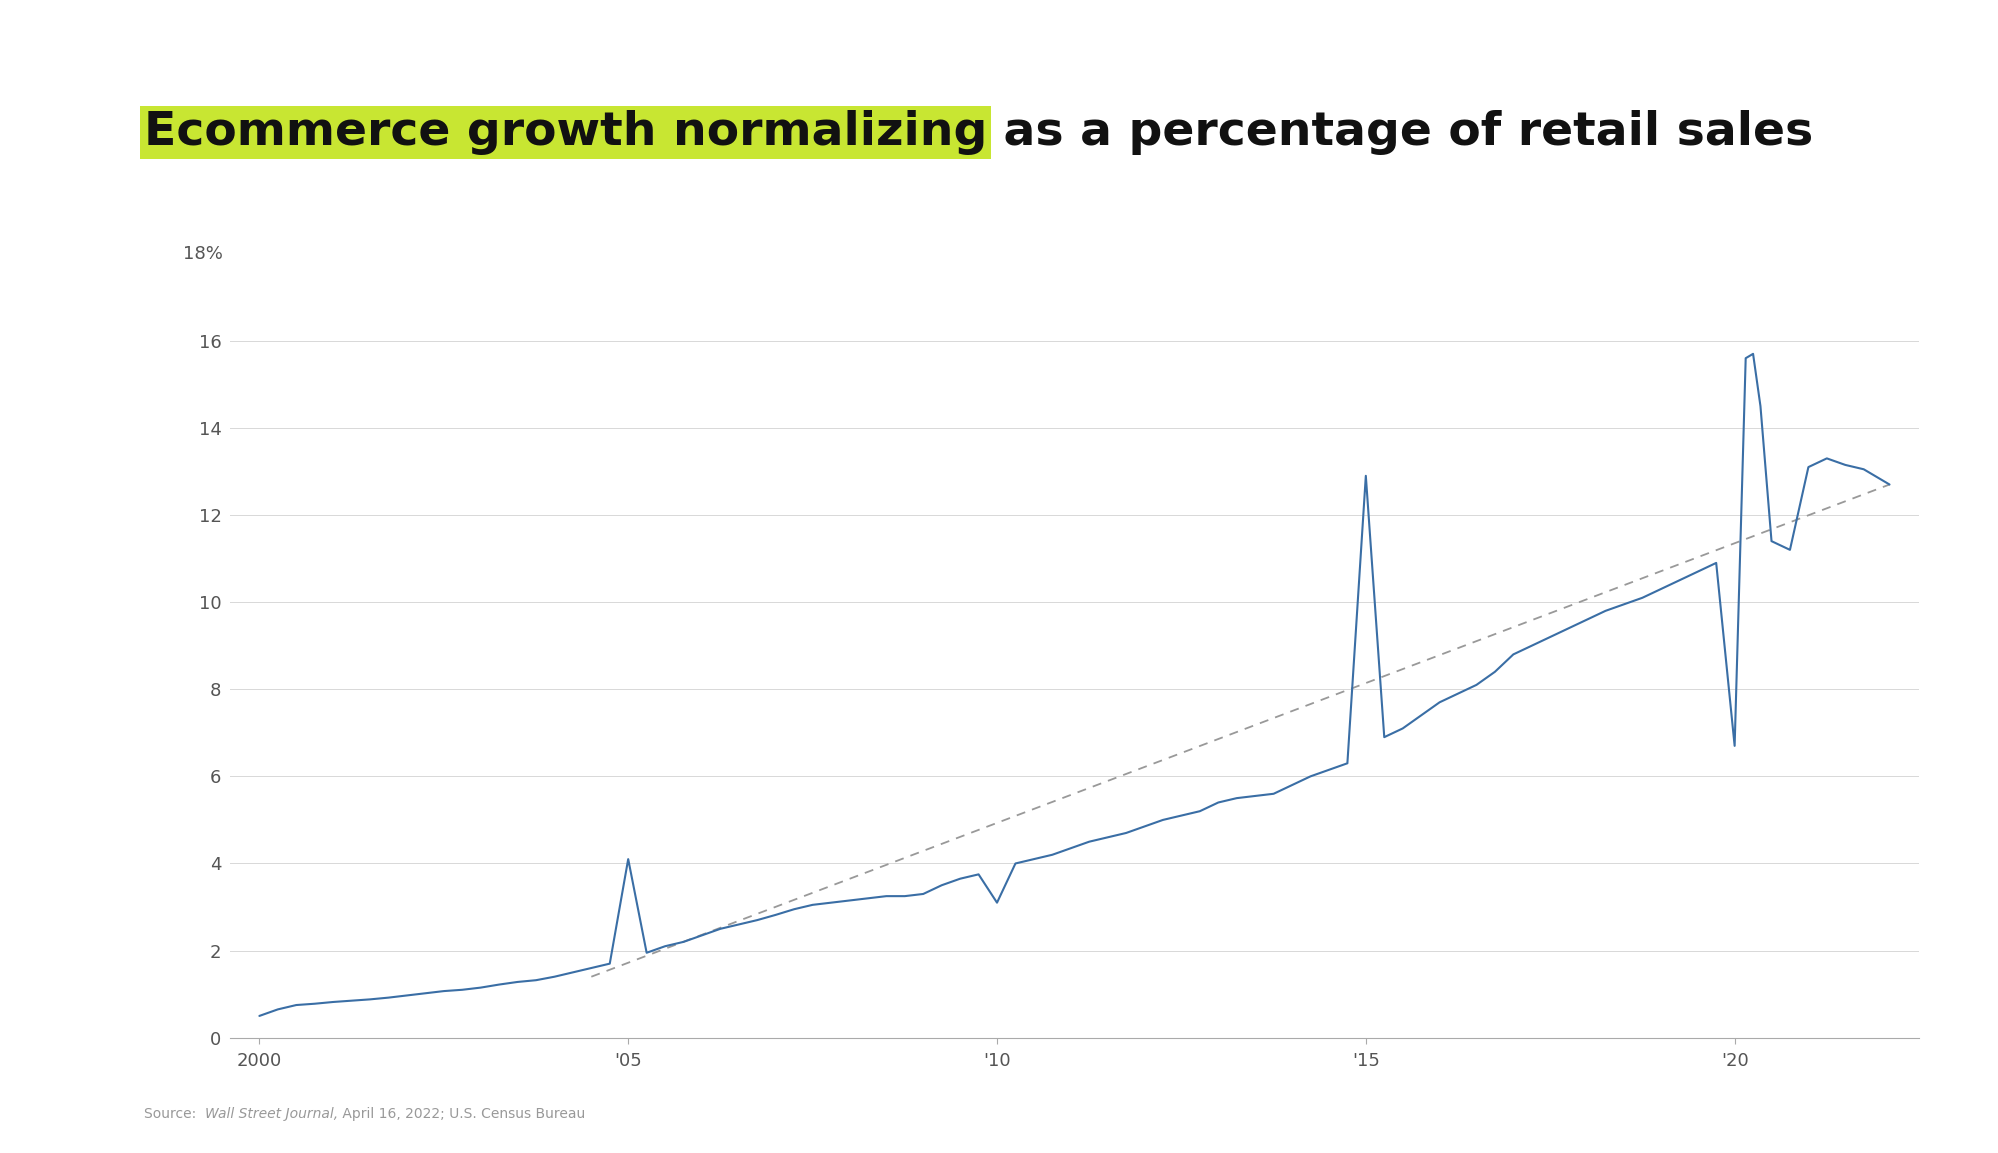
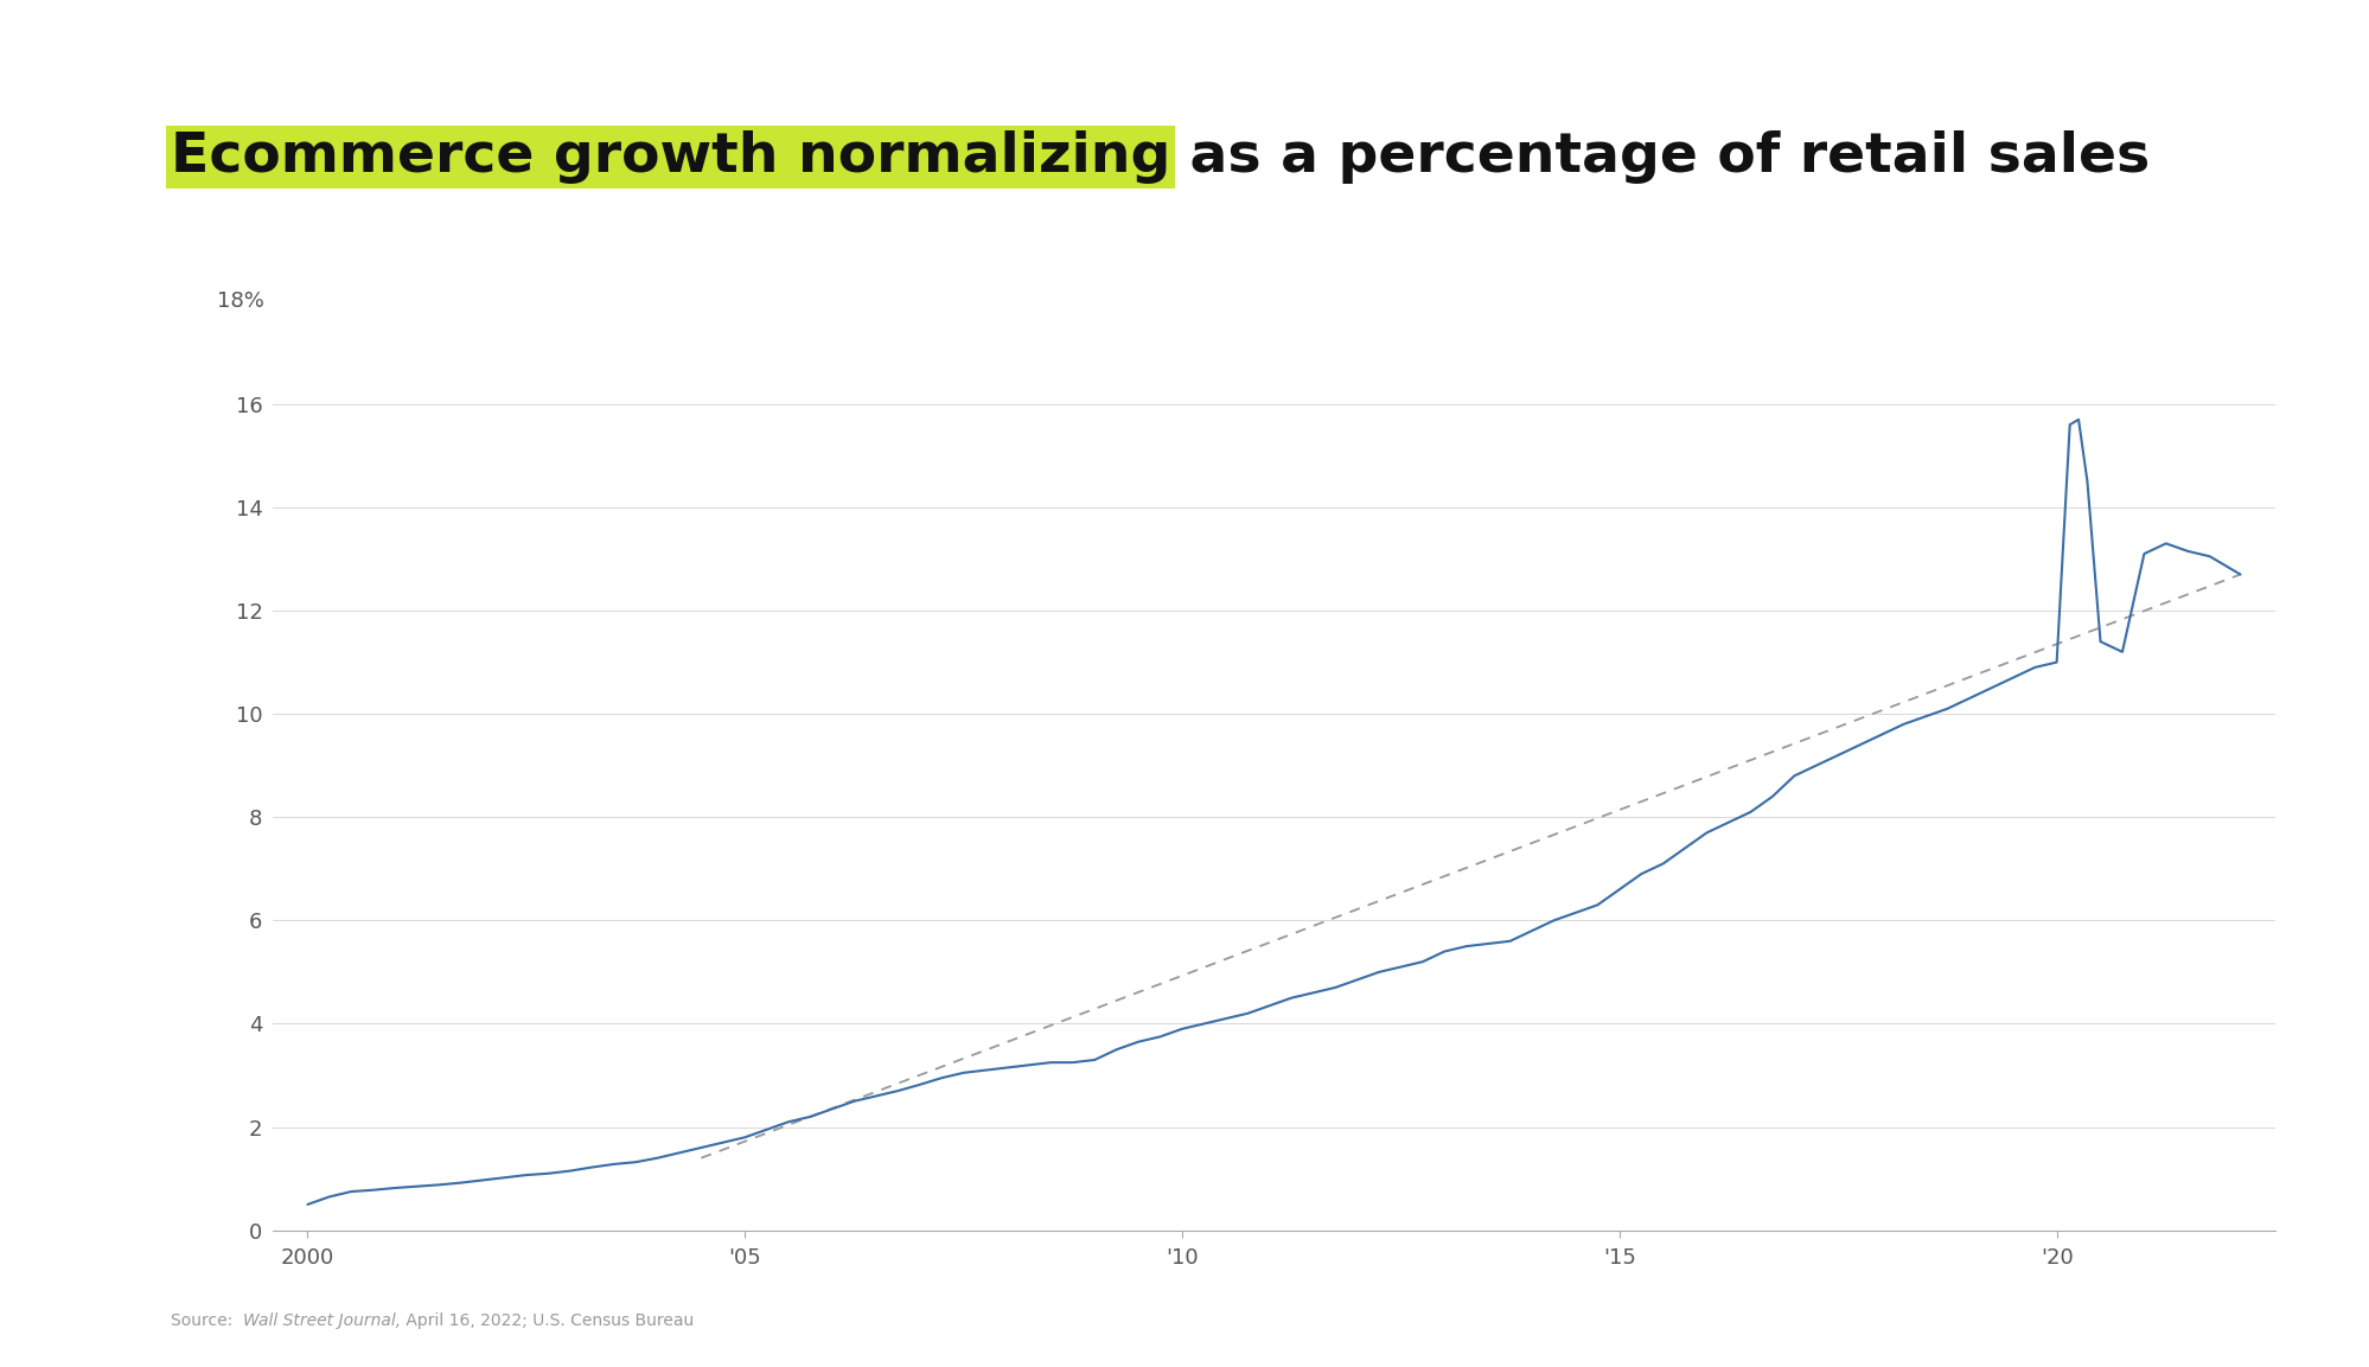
'05: 4.10 -> 1.80
'10: 3.10 -> 3.90
'15: 12.90 -> 6.60
'20: 6.70 -> 11.00
